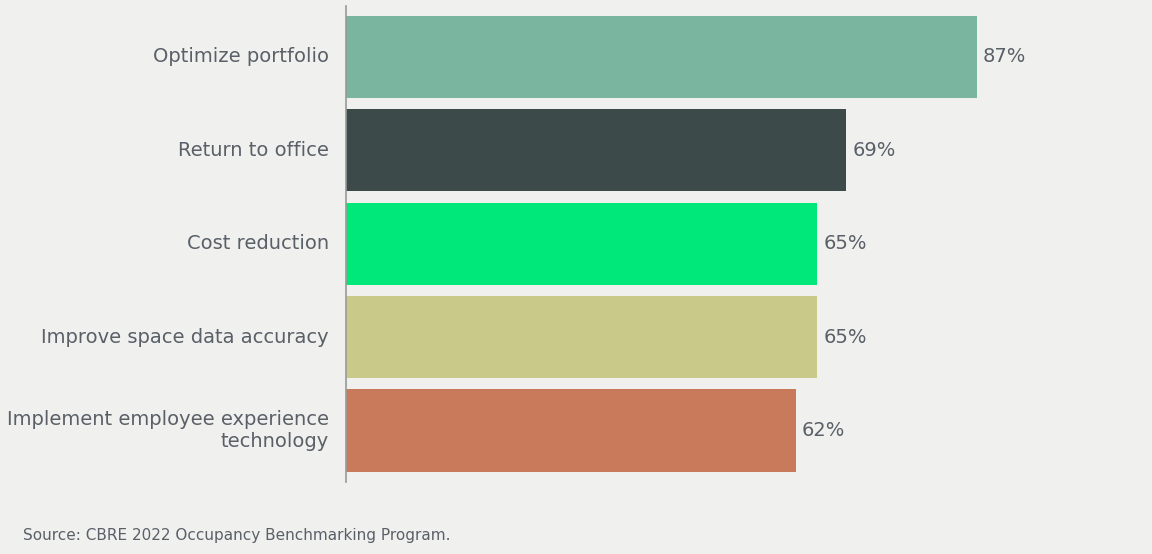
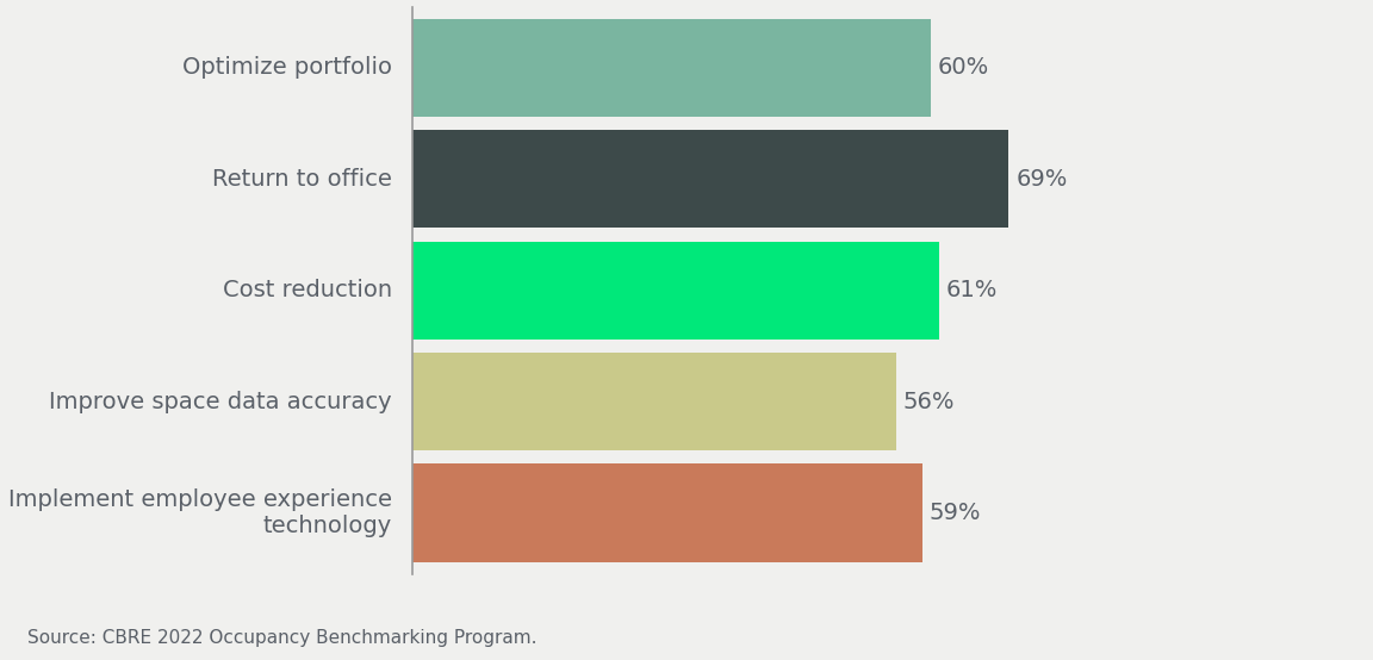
Optimize portfolio: 87% -> 60%
Cost reduction: 65% -> 61%
Improve space data accuracy: 65% -> 56%
Implement employee experience technology: 62% -> 59%
